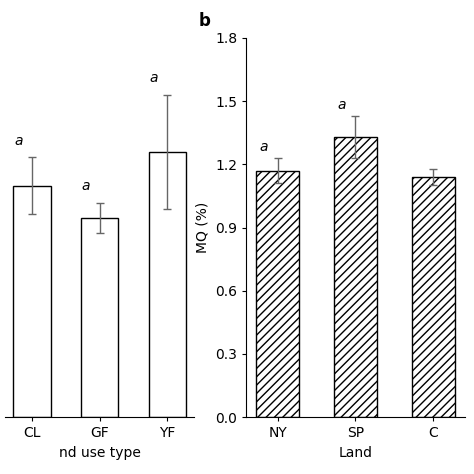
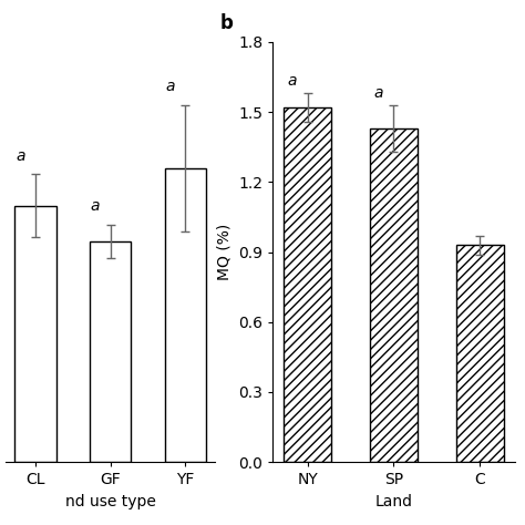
NY: 1.17 -> 1.52
SP: 1.33 -> 1.43
C: 1.14 -> 0.93
